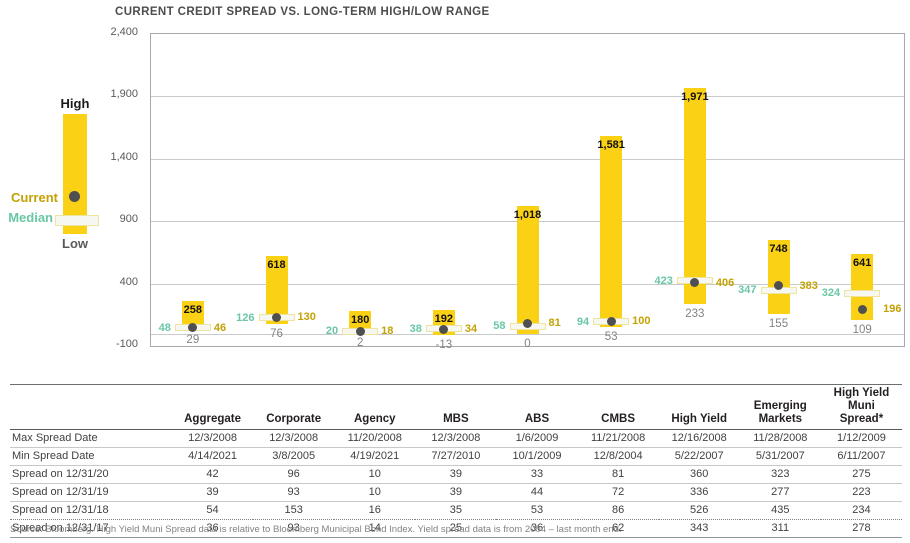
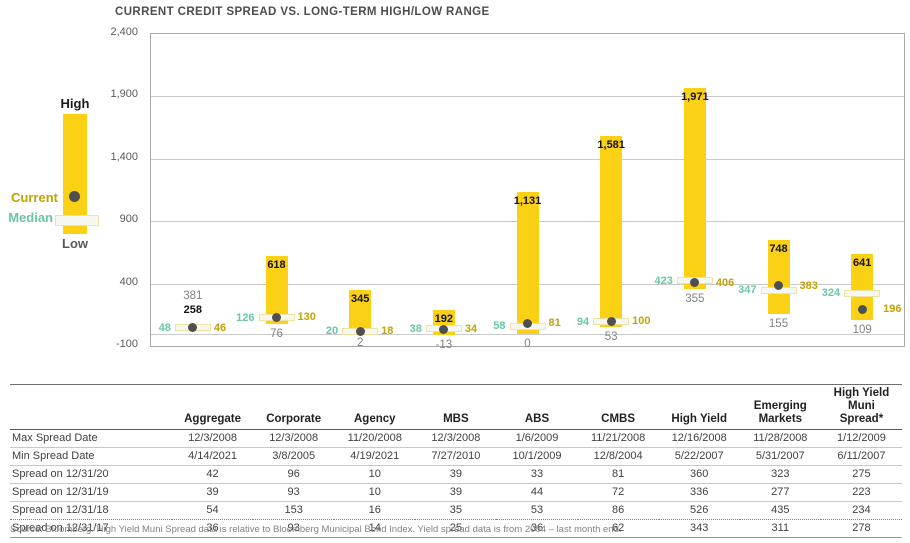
Low/Aggregate: 29 -> 381
High/Agency: 180 -> 345
High/ABS: 1,018 -> 1,131
Low/High Yield: 233 -> 355
